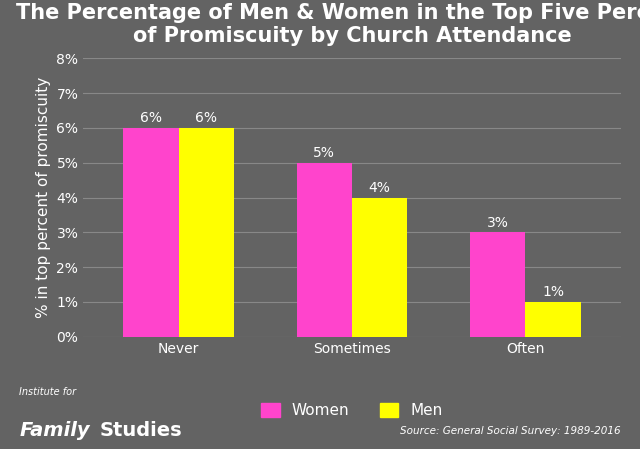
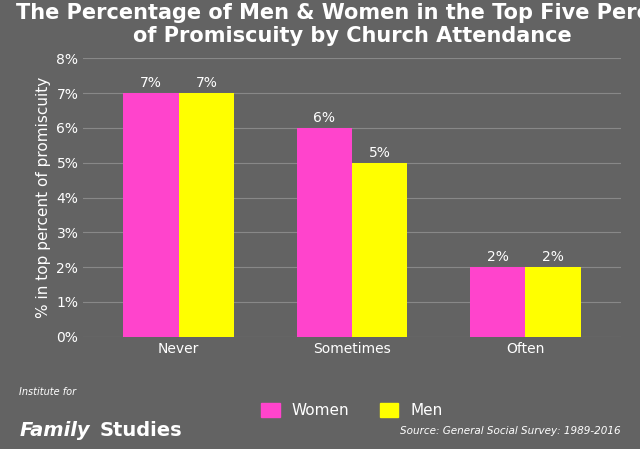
Women/Never: 6% -> 7%
Men/Never: 6% -> 7%
Women/Sometimes: 5% -> 6%
Men/Sometimes: 4% -> 5%
Women/Often: 3% -> 2%
Men/Often: 1% -> 2%
